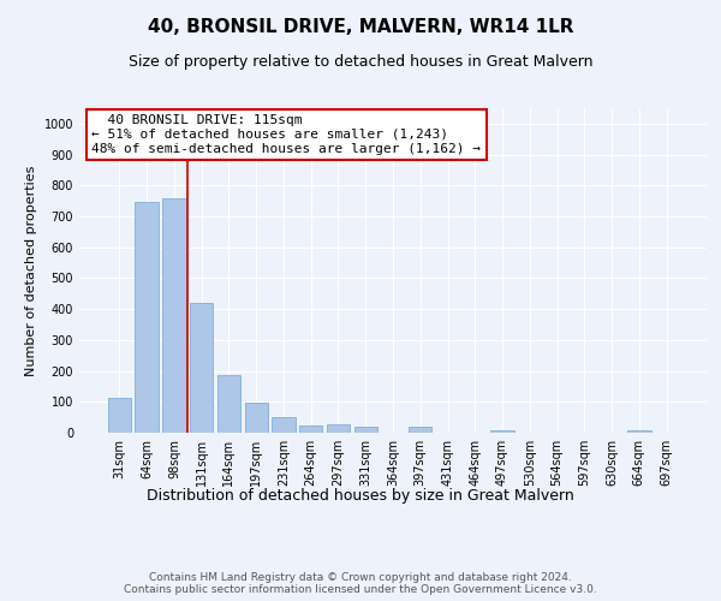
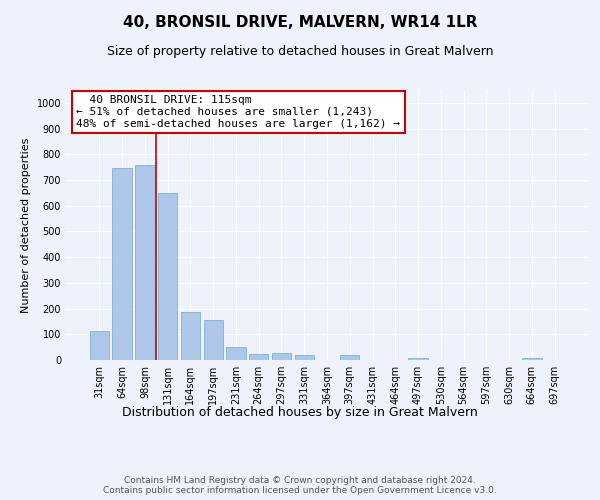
131sqm: 420 -> 650
197sqm: 97 -> 155
